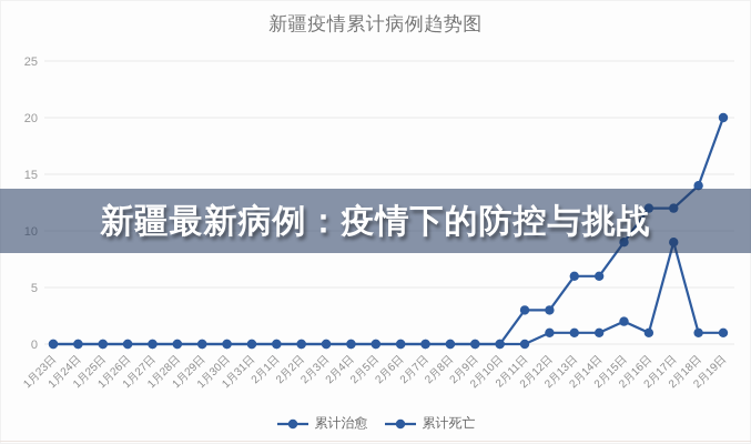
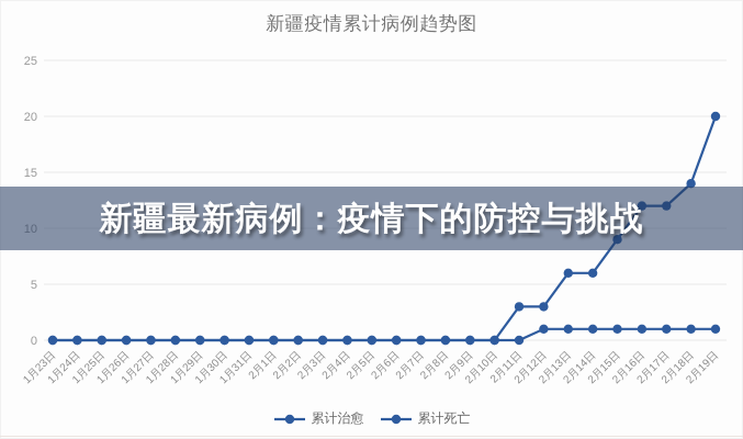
累计死亡/2月15日: 2 -> 1
累计死亡/2月17日: 9 -> 1
